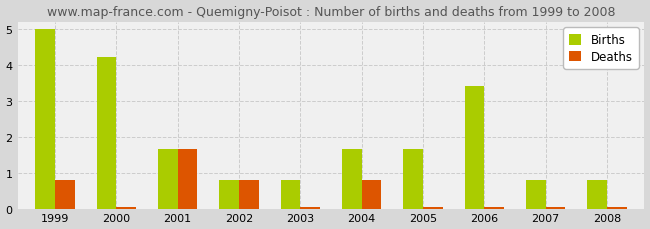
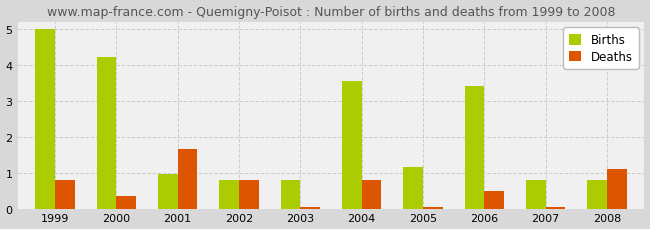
Deaths/2000: 0.05 -> 0.35
Births/2001: 1.65 -> 0.95
Births/2004: 1.65 -> 3.55
Births/2005: 1.65 -> 1.15
Deaths/2006: 0.05 -> 0.50
Deaths/2008: 0.05 -> 1.10
